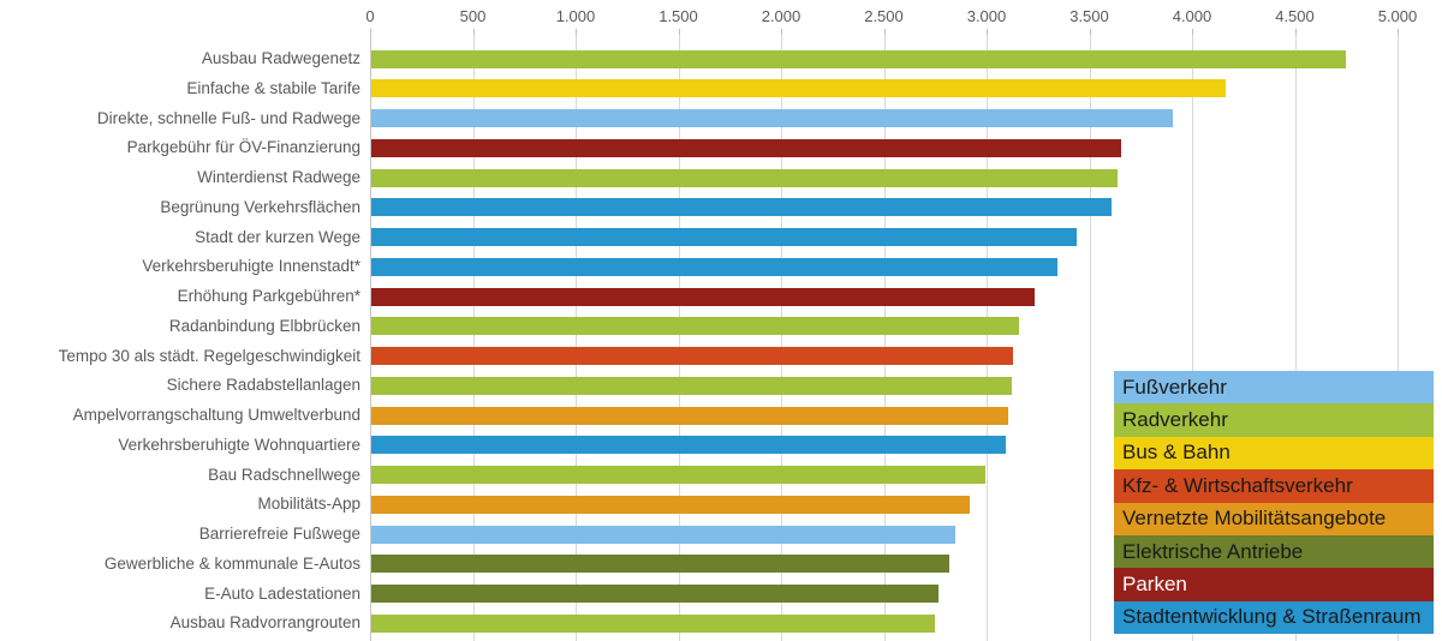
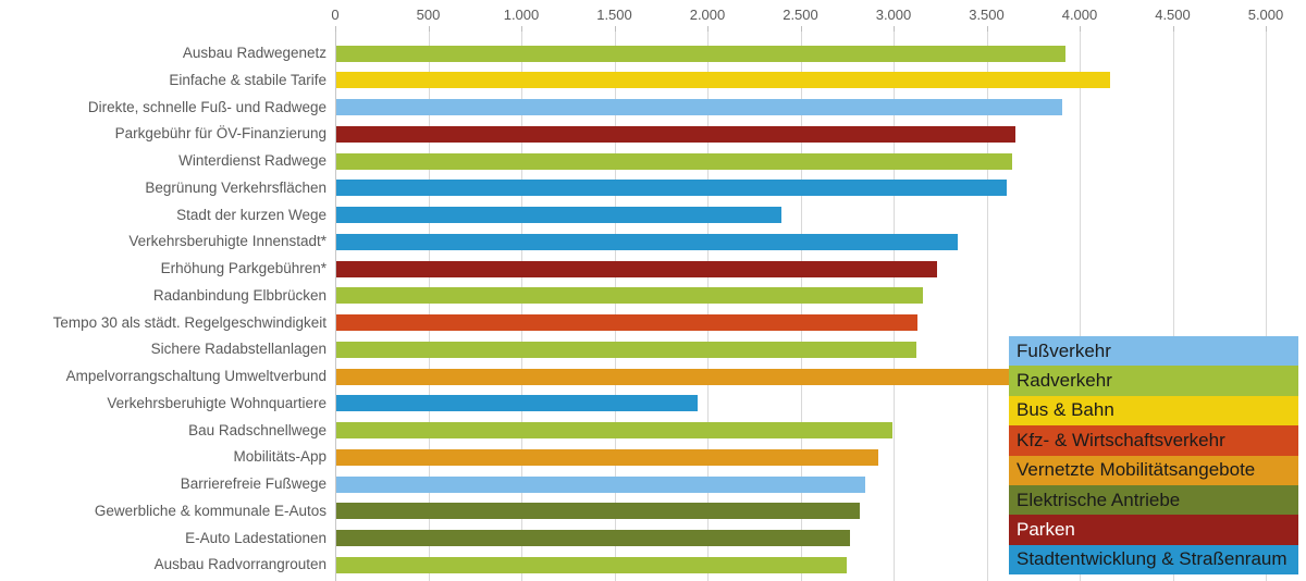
Ausbau Radwegenetz: 4740 -> 3920
Stadt der kurzen Wege: 3430 -> 2390
Ampelvorrangschaltung Umweltverbund: 3100 -> 4580
Verkehrsberuhigte Wohnquartiere: 3090 -> 1940
